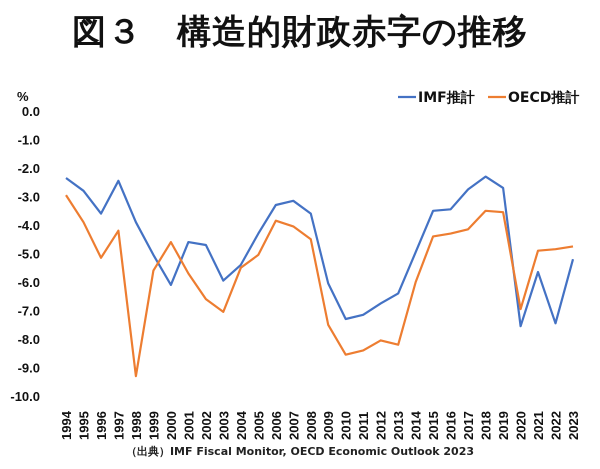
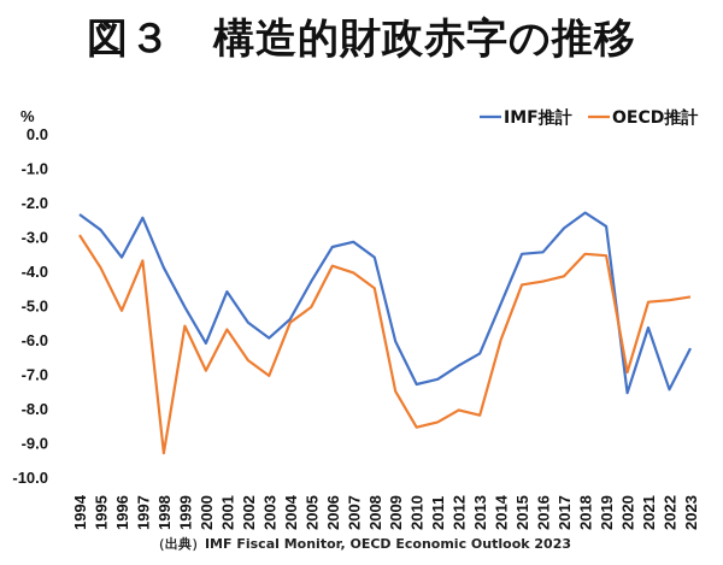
OECD推計/1997: -4.2 -> -3.7
OECD推計/2000: -4.6 -> -6.9
IMF推計/2002: -4.7 -> -5.5
IMF推計/2023: -5.2 -> -6.2
